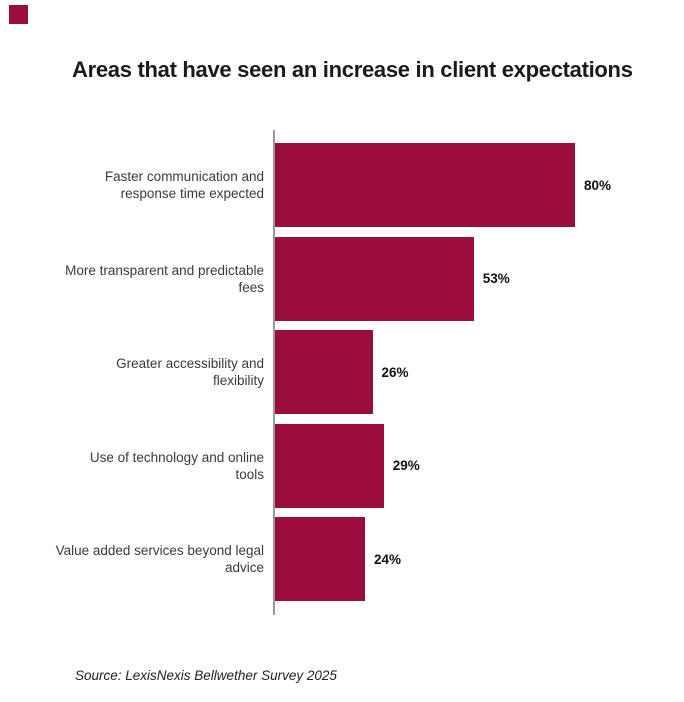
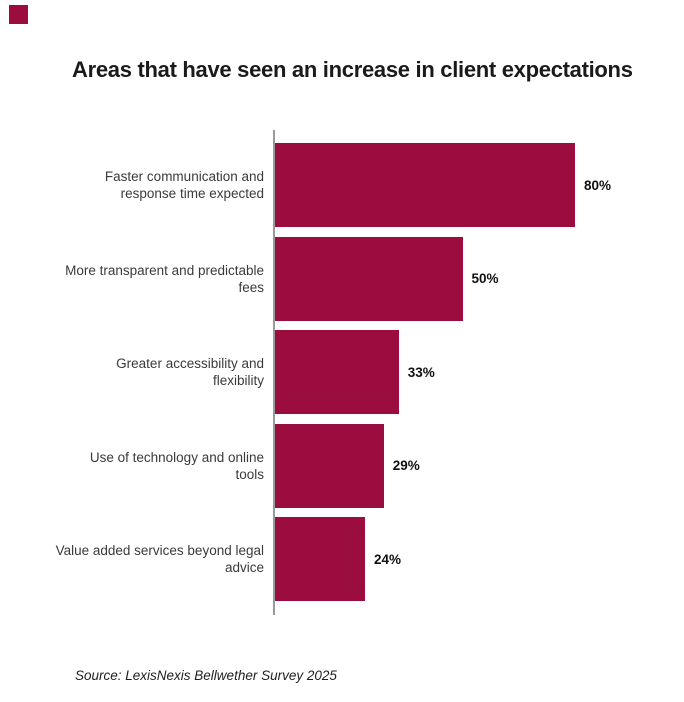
More transparent and predictable fees: 53% -> 50%
Greater accessibility and flexibility: 26% -> 33%
